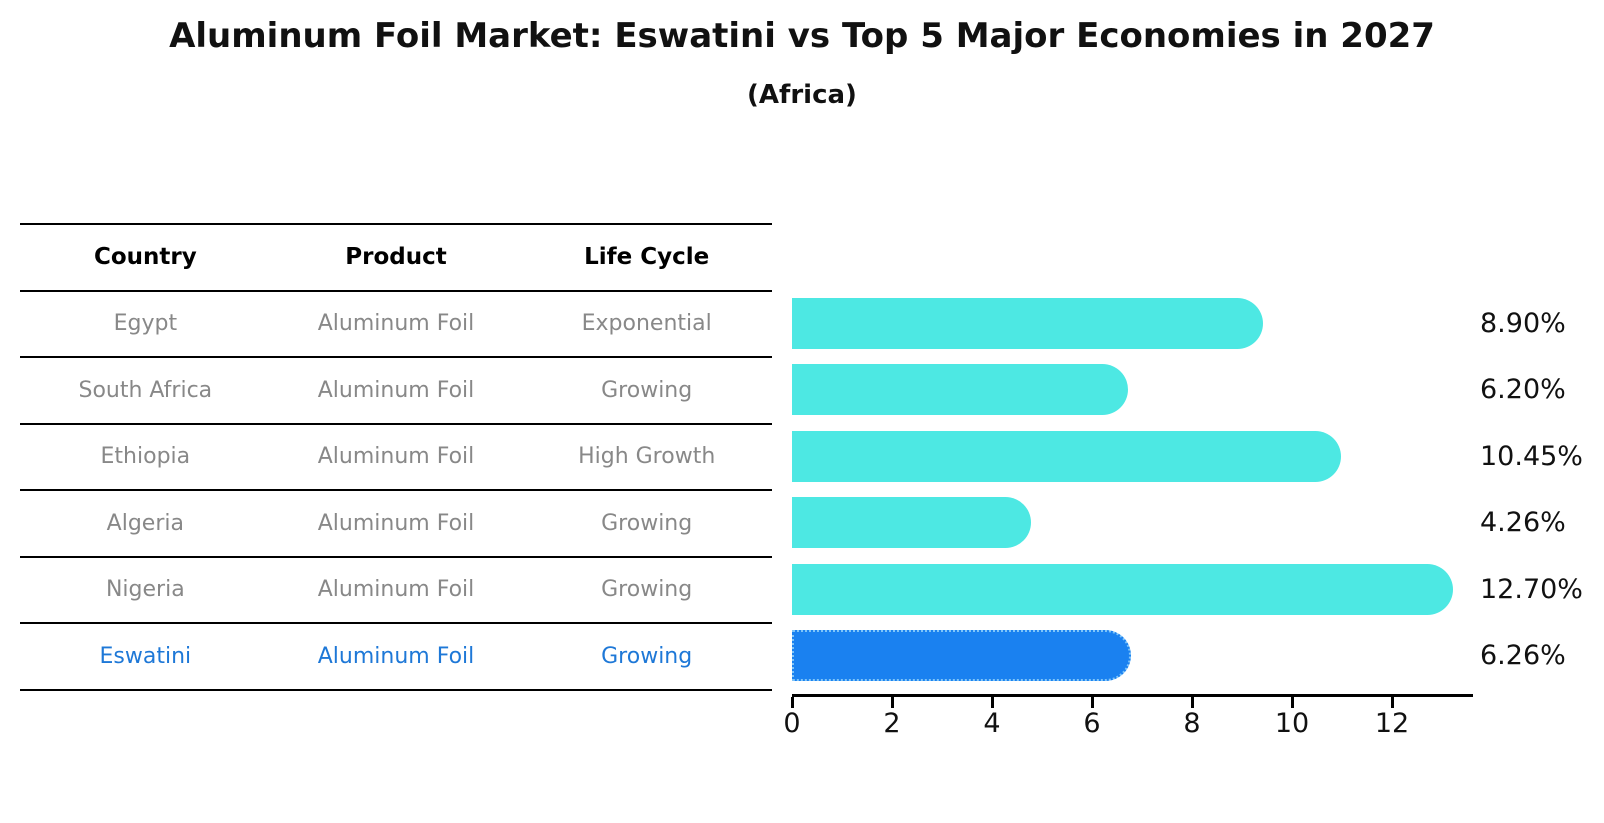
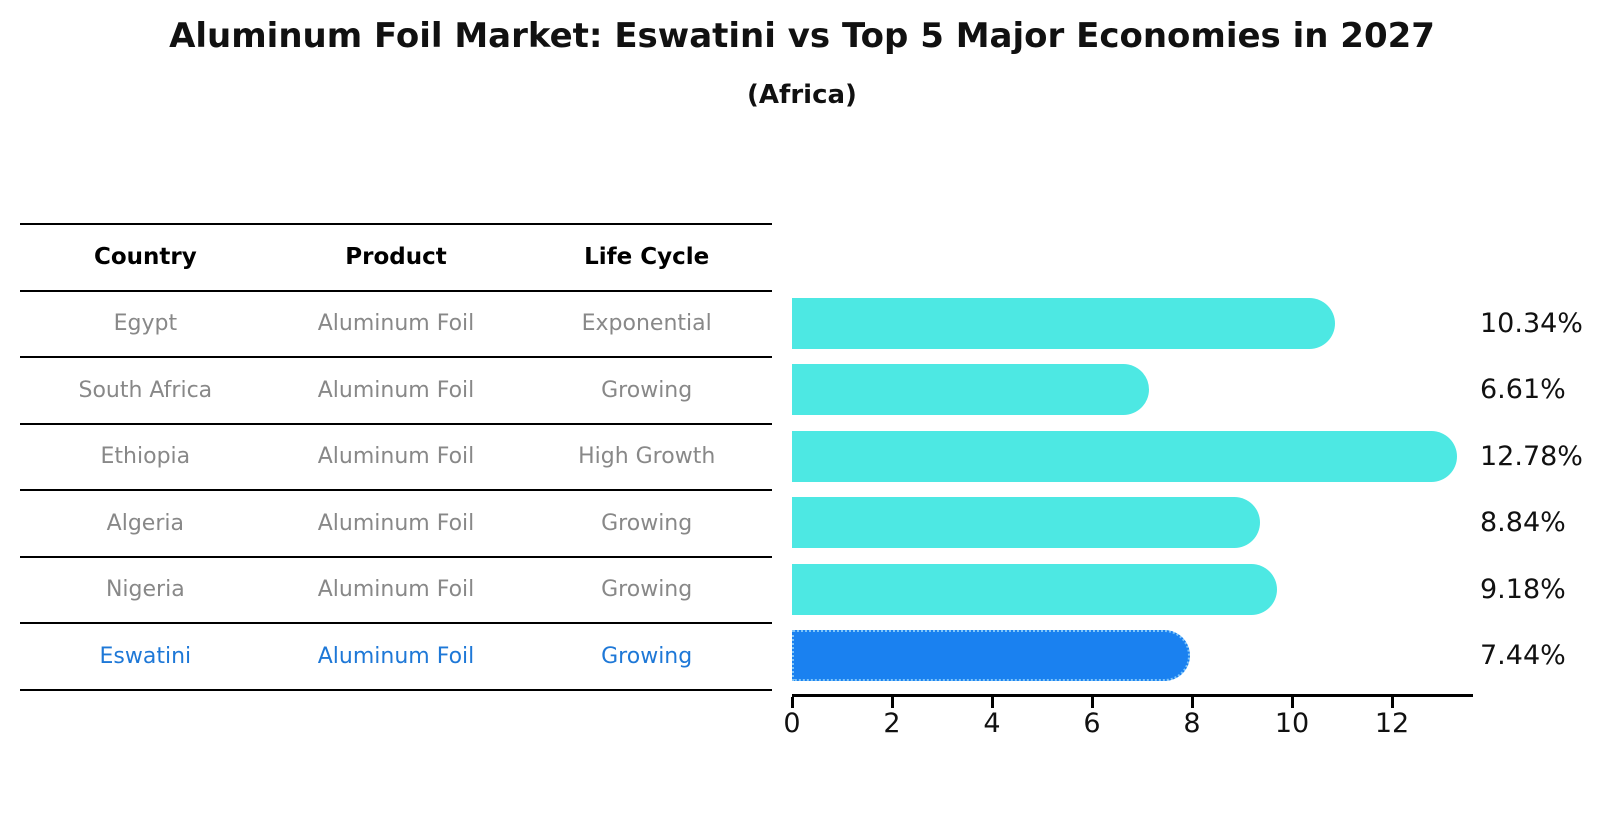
Egypt: 8.90% -> 10.34%
South Africa: 6.20% -> 6.61%
Ethiopia: 10.45% -> 12.78%
Algeria: 4.26% -> 8.84%
Nigeria: 12.70% -> 9.18%
Eswatini: 6.26% -> 7.44%
